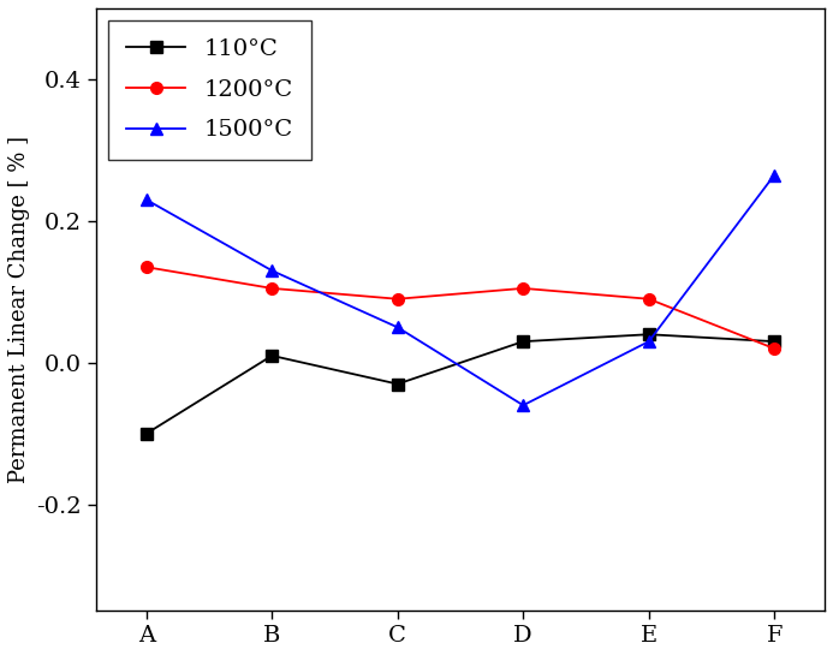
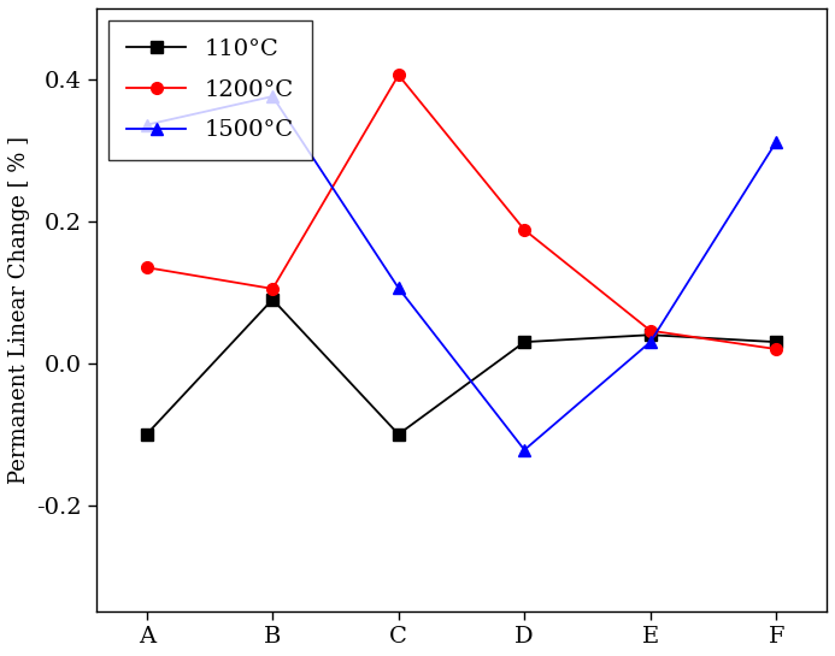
1500°C/A: 0.230 -> 0.336
110°C/B: 0.01 -> 0.09
1500°C/B: 0.130 -> 0.376
110°C/C: -0.03 -> -0.10
1200°C/C: 0.090 -> 0.406
1500°C/C: 0.050 -> 0.106
1200°C/D: 0.105 -> 0.188
1500°C/D: -0.060 -> -0.122
1200°C/E: 0.090 -> 0.046
1500°C/F: 0.265 -> 0.312
